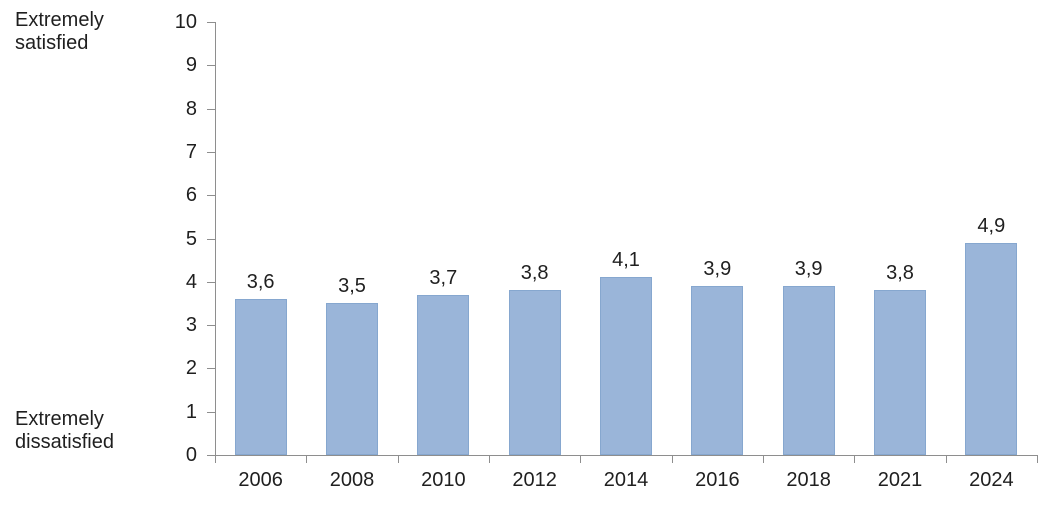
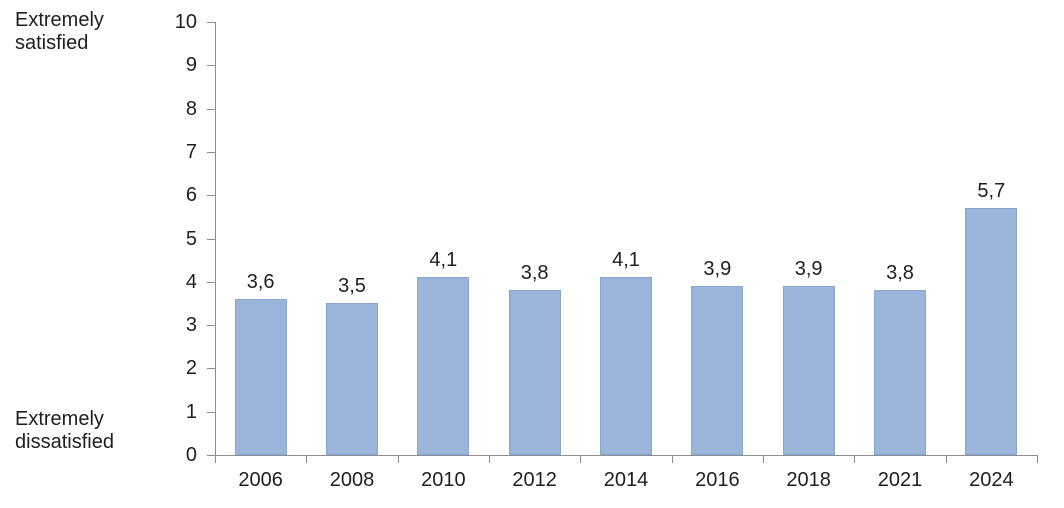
2010: 3,7 -> 4,1
2024: 4,9 -> 5,7
